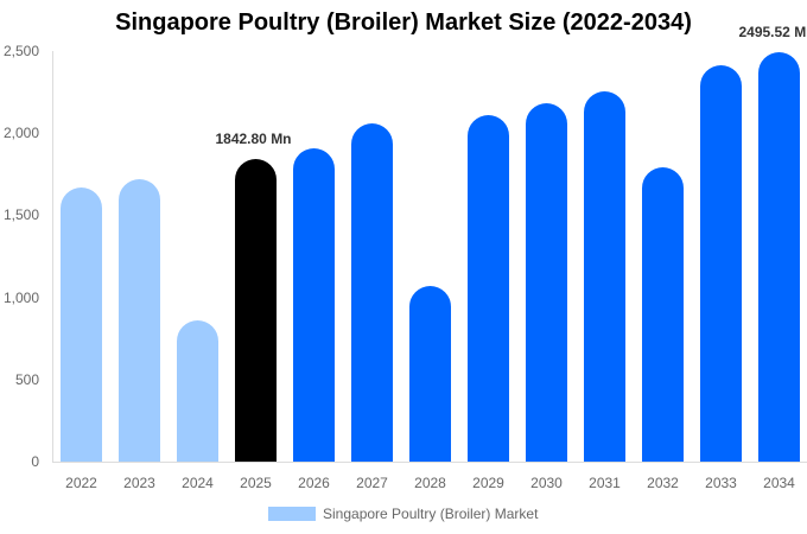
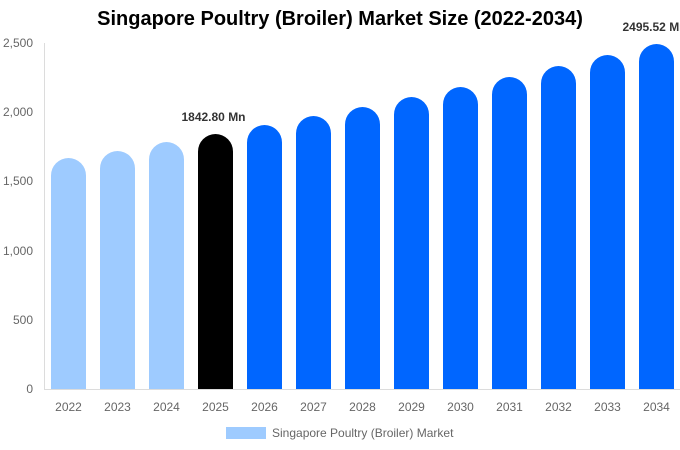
2024: 860 -> 1780
2027: 2060 -> 1970
2028: 1070 -> 2040
2032: 1790 -> 2330
